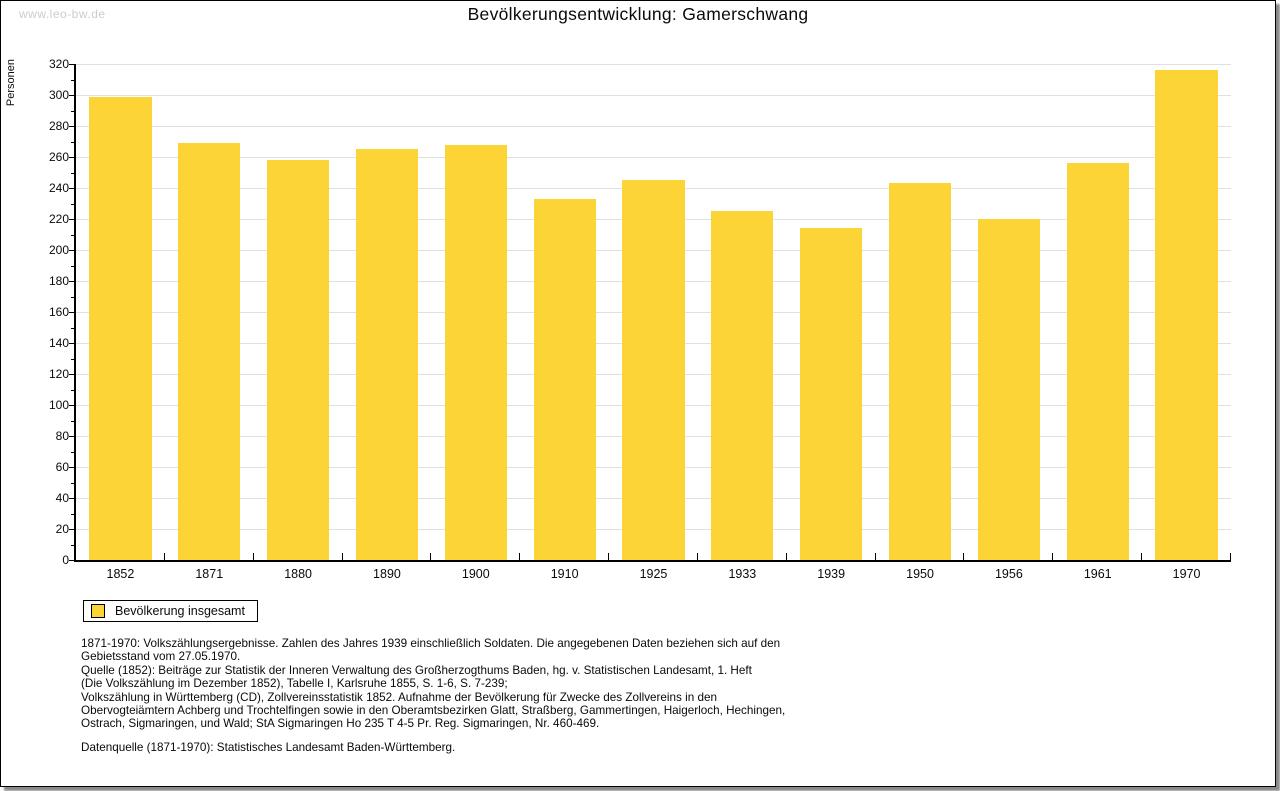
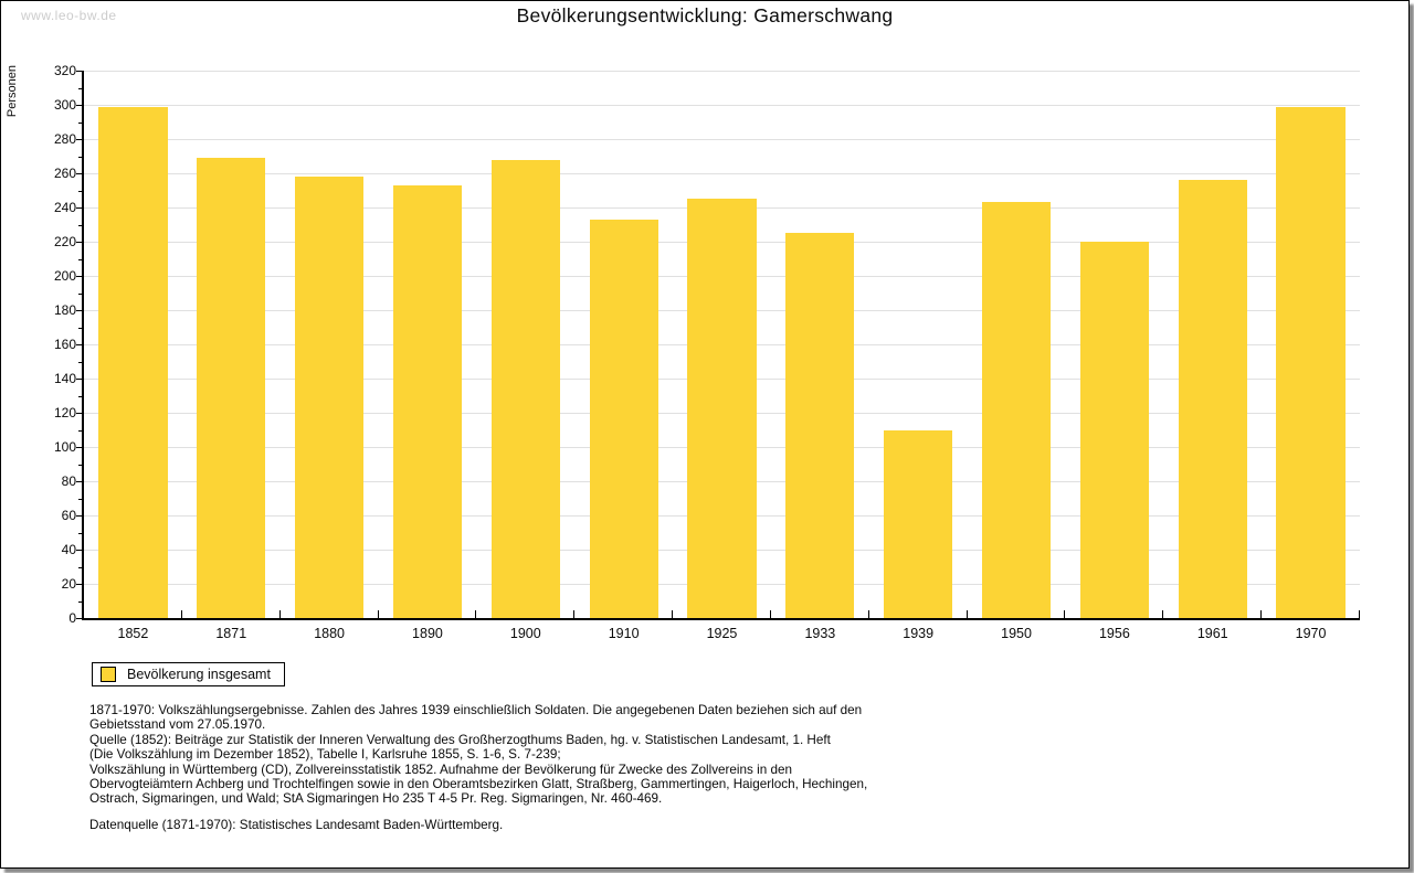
1890: 265 -> 253
1939: 214 -> 110
1970: 316 -> 299
